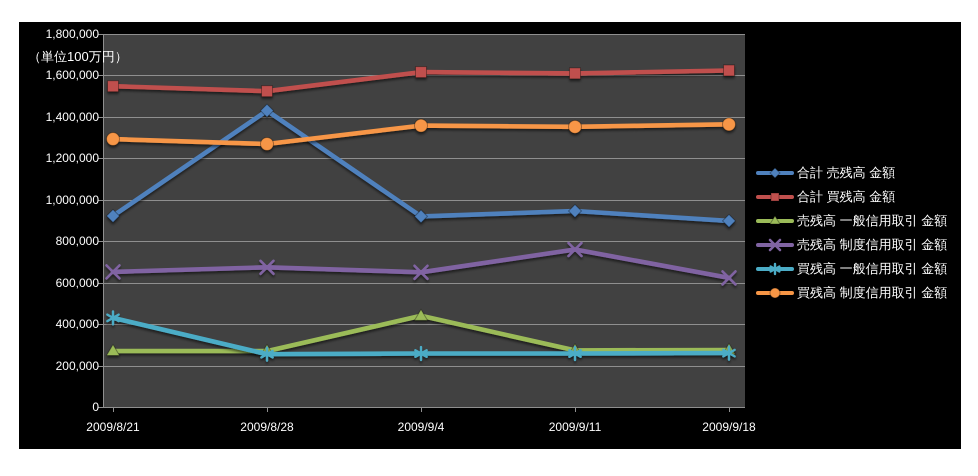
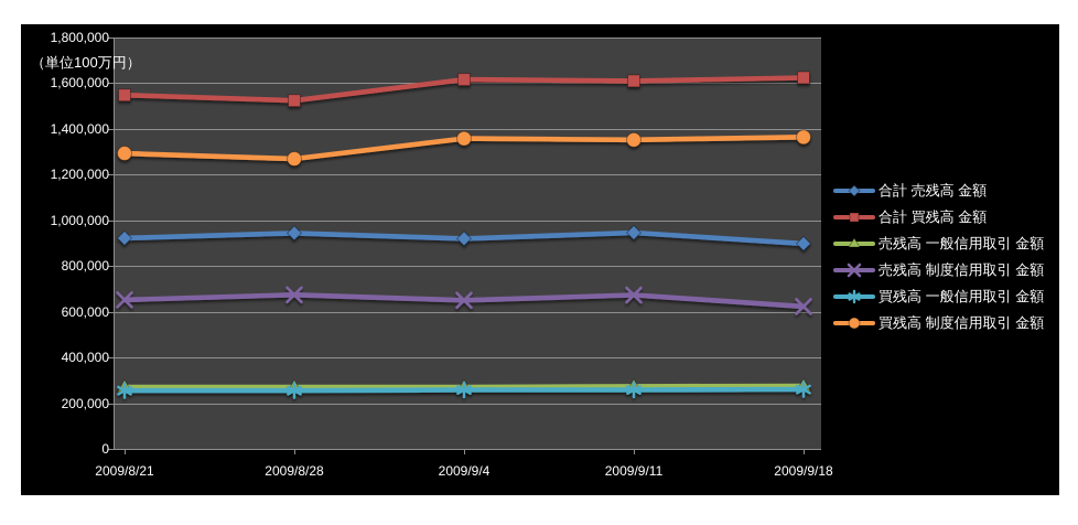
買残高 一般信用取引 金額/2009/8/21: 430000 -> 260000
合計 売残高 金額/2009/8/28: 1430000 -> 940000
売残高 一般信用取引 金額/2009/9/4: 440000 -> 270000
売残高 制度信用取引 金額/2009/9/11: 760000 -> 670000
